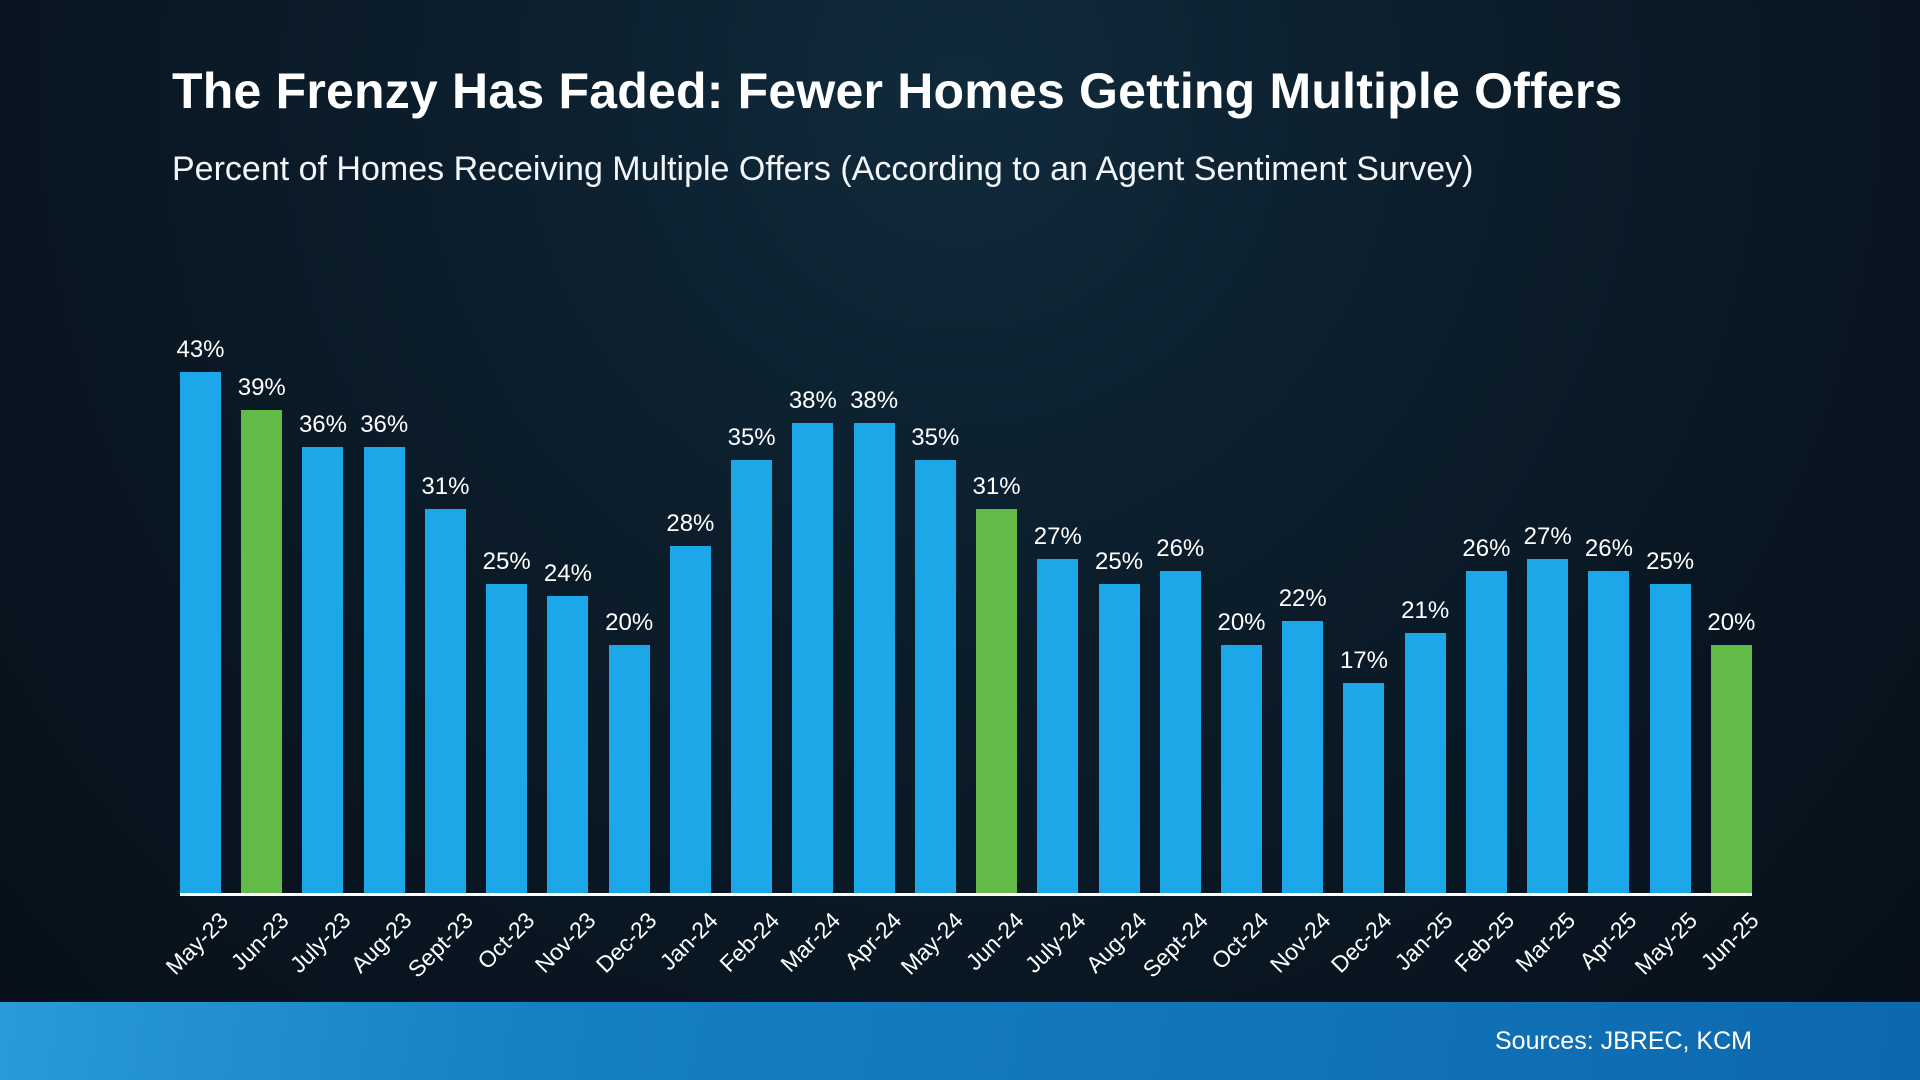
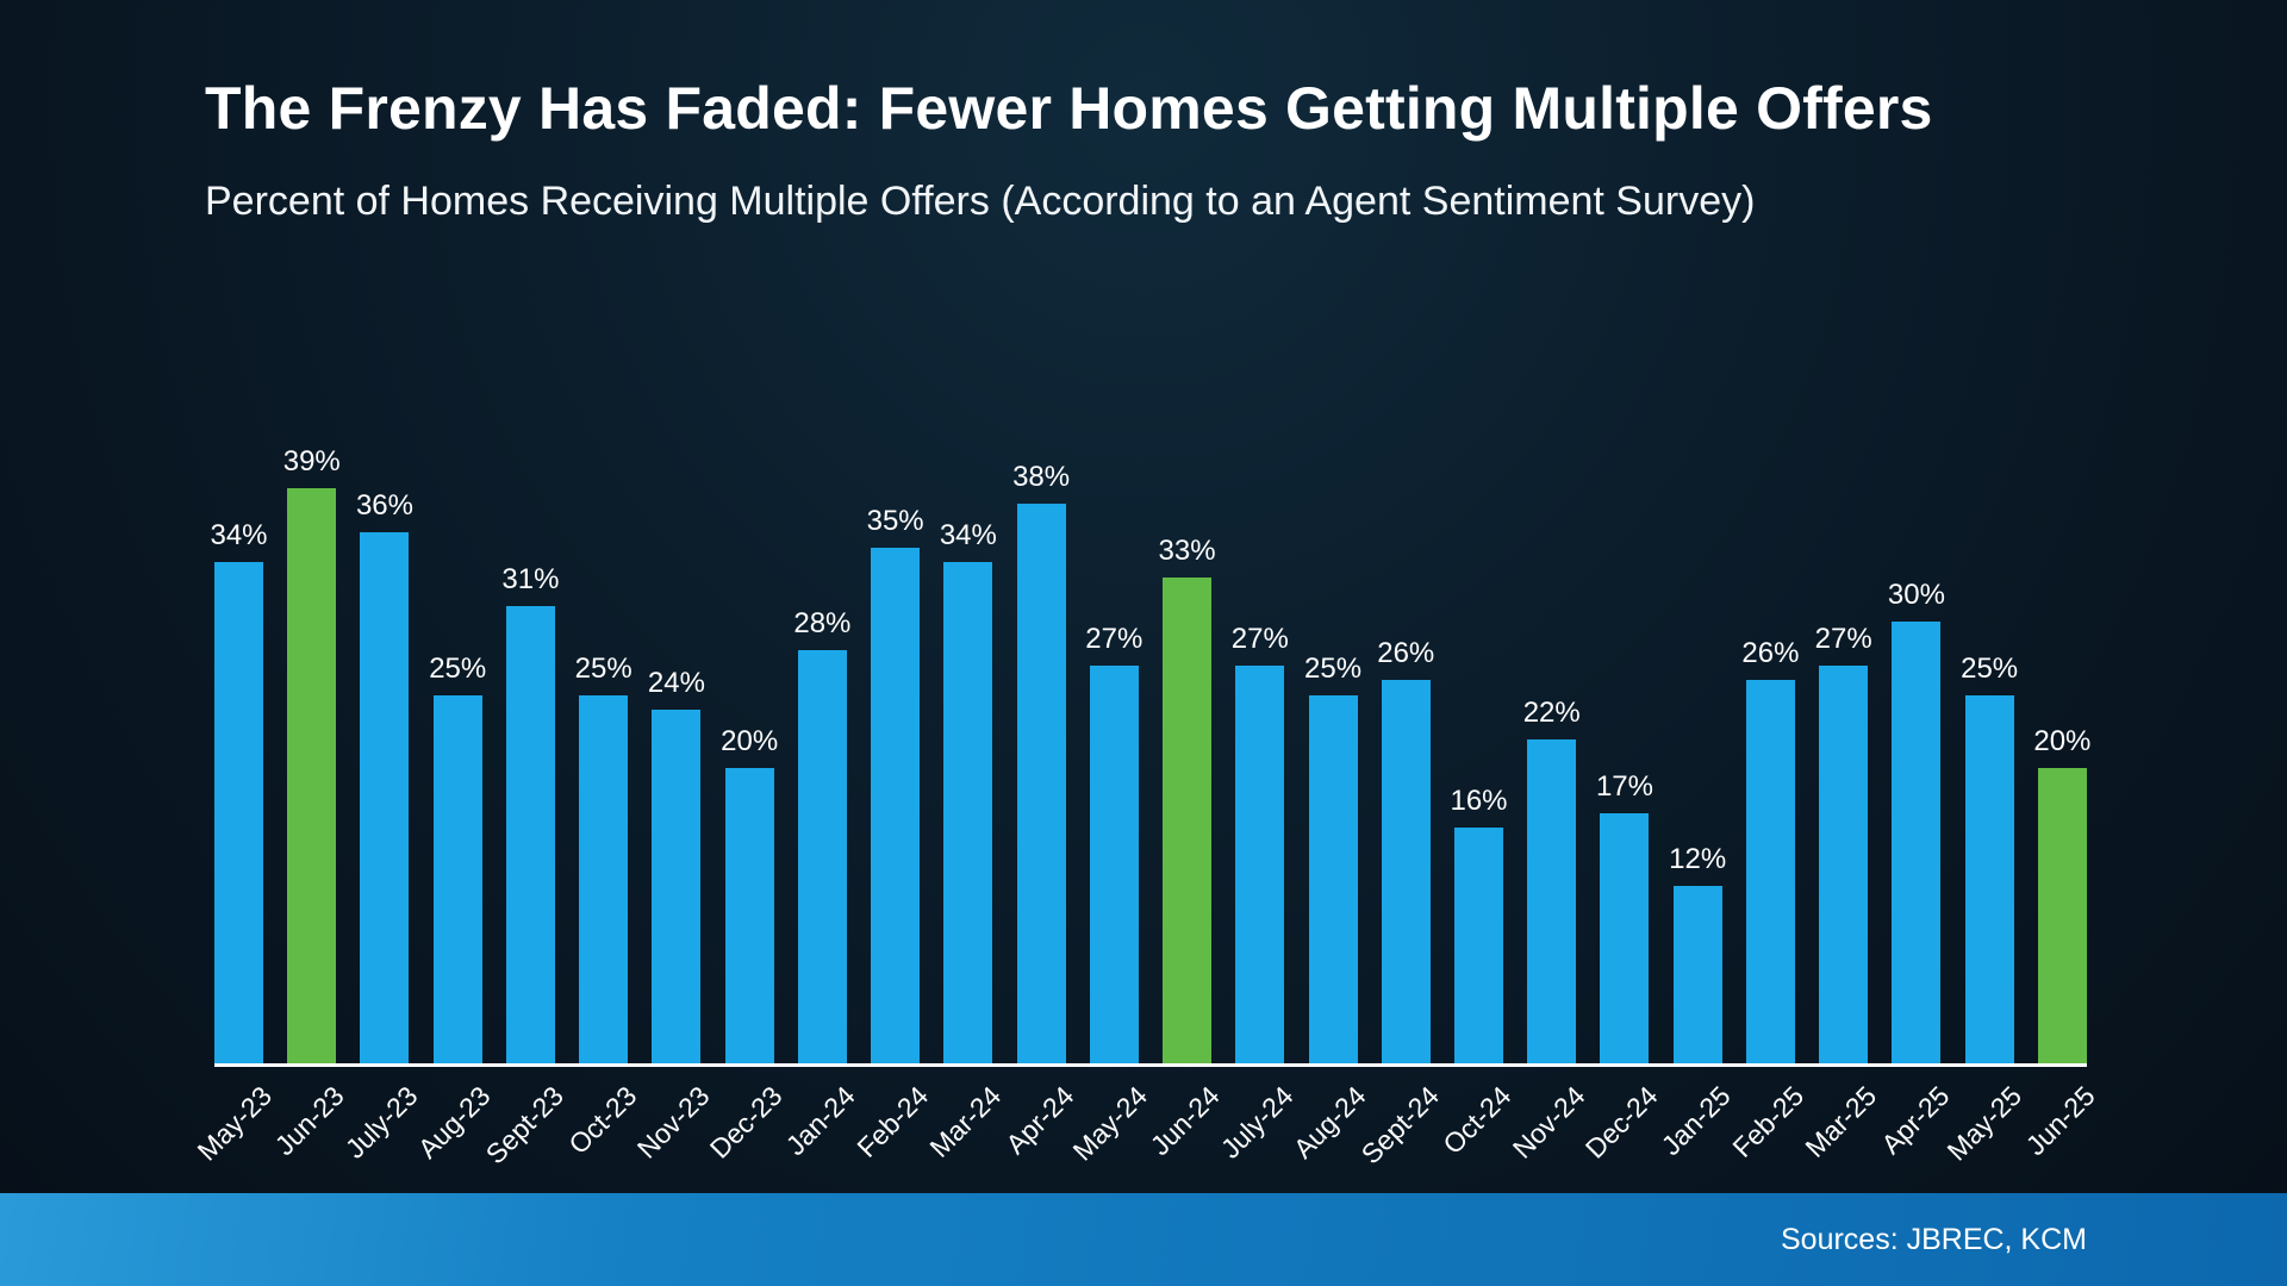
May-23: 43% -> 34%
Aug-23: 36% -> 25%
Mar-24: 38% -> 34%
May-24: 35% -> 27%
Jun-24: 31% -> 33%
Oct-24: 20% -> 16%
Jan-25: 21% -> 12%
Apr-25: 26% -> 30%
